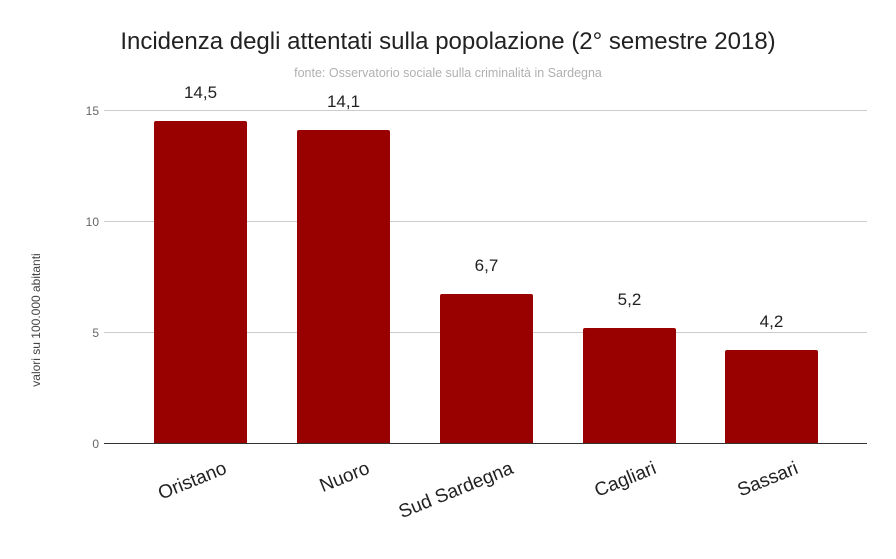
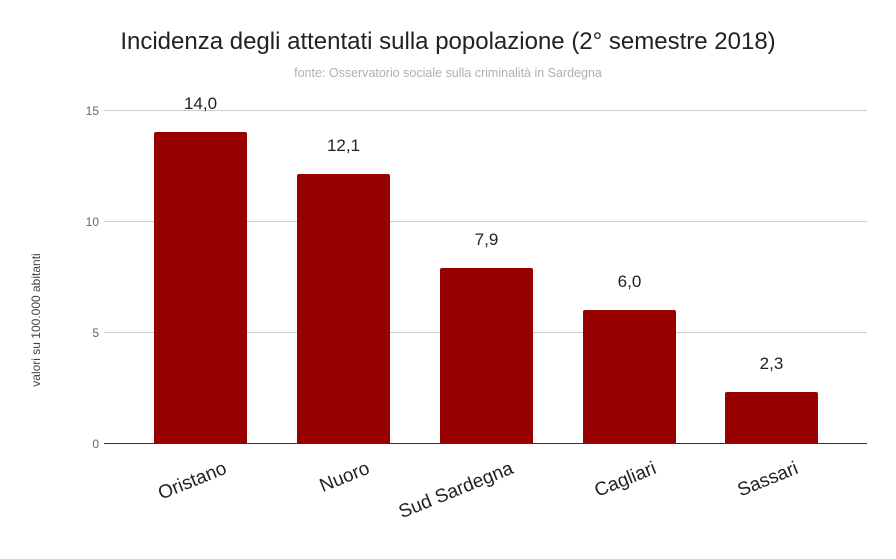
Oristano: 14,5 -> 14,0
Nuoro: 14,1 -> 12,1
Sud Sardegna: 6,7 -> 7,9
Cagliari: 5,2 -> 6,0
Sassari: 4,2 -> 2,3
